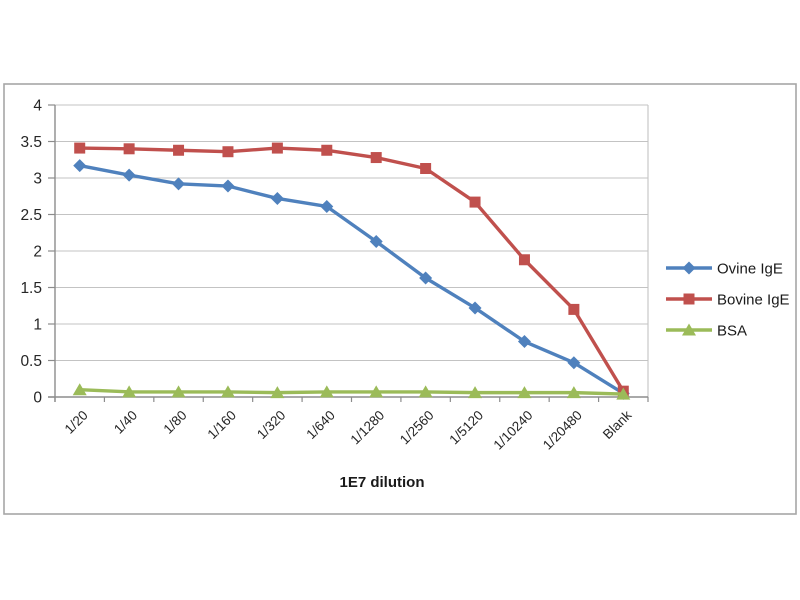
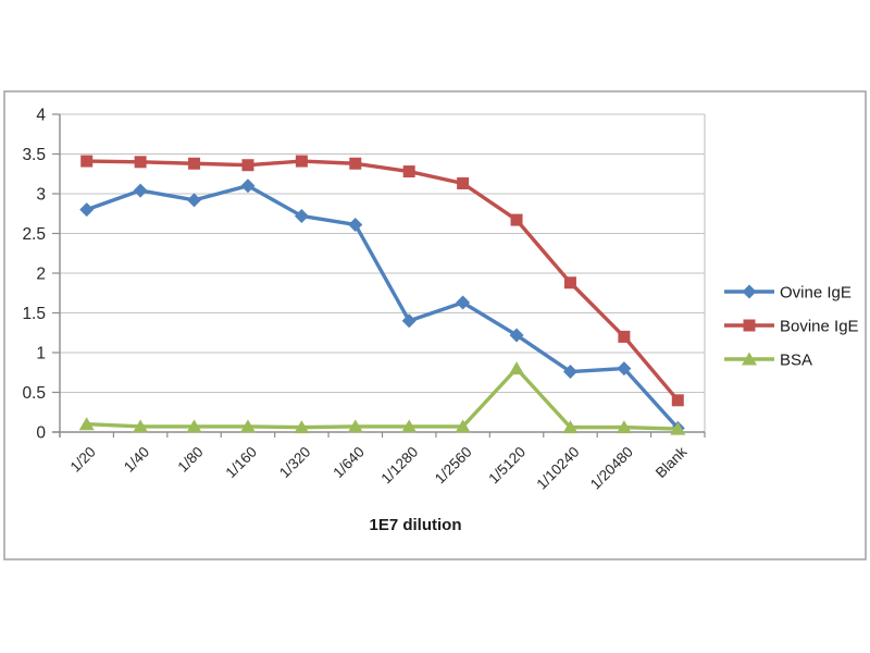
Ovine IgE/1/20: 3.2 -> 2.8
Ovine IgE/1/160: 2.9 -> 3.1
Ovine IgE/1/1280: 2.1 -> 1.4
BSA/1/5120: 0.1 -> 0.8
Ovine IgE/1/20480: 0.5 -> 0.8
Bovine IgE/Blank: 0.1 -> 0.4
